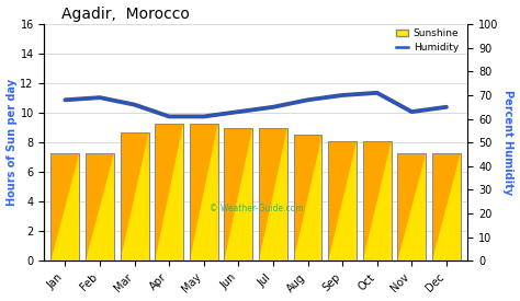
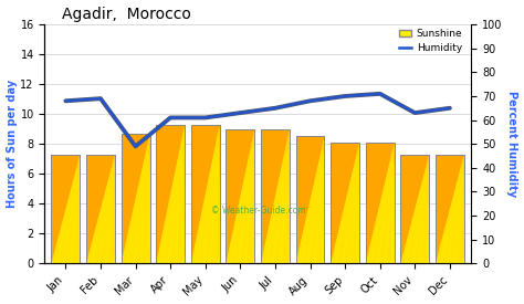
Mar: 66 -> 49
